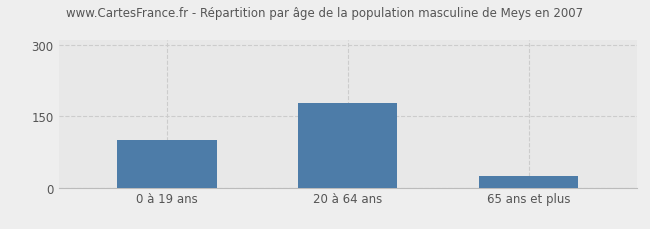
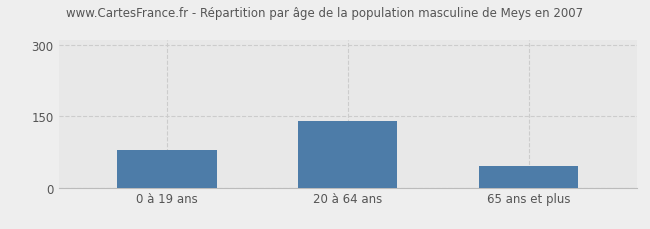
0 à 19 ans: 100 -> 80
20 à 64 ans: 178 -> 140
65 ans et plus: 25 -> 45
